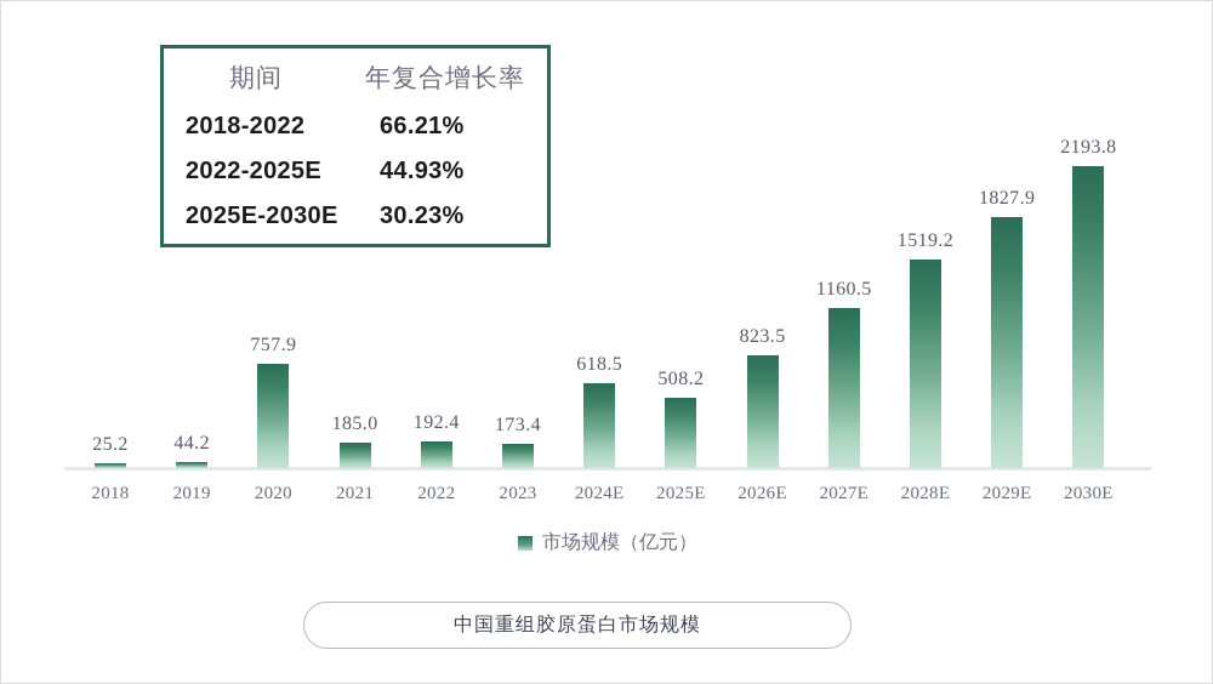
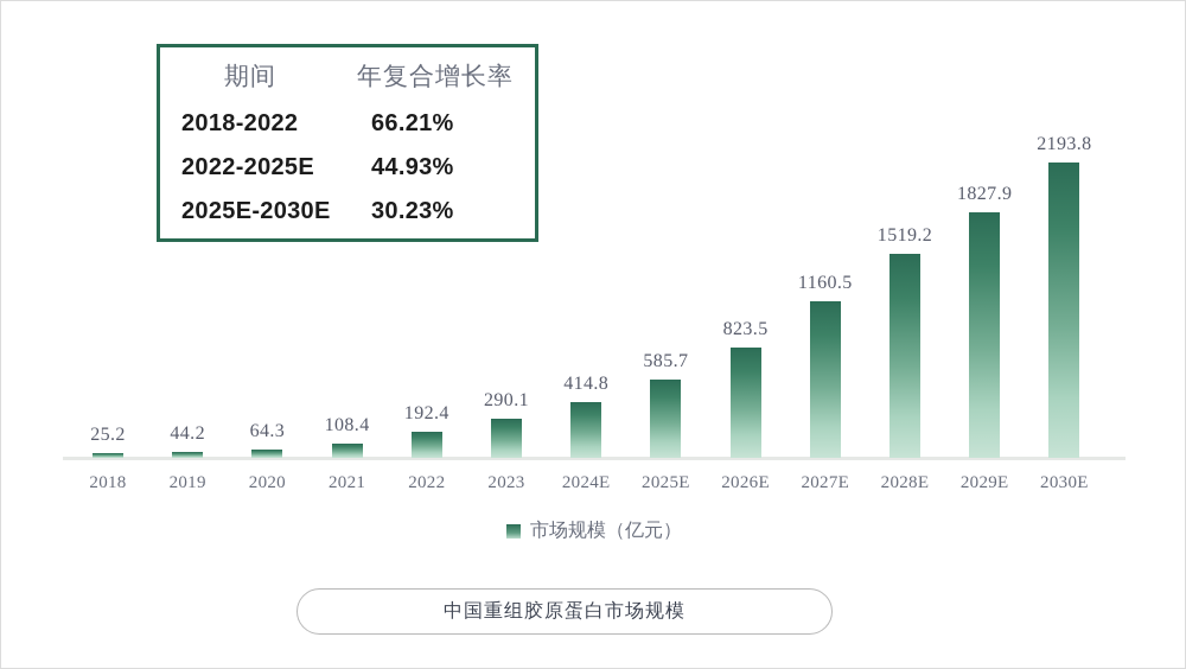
2020: 757.9 -> 64.3
2021: 185.0 -> 108.4
2023: 173.4 -> 290.1
2024E: 618.5 -> 414.8
2025E: 508.2 -> 585.7
